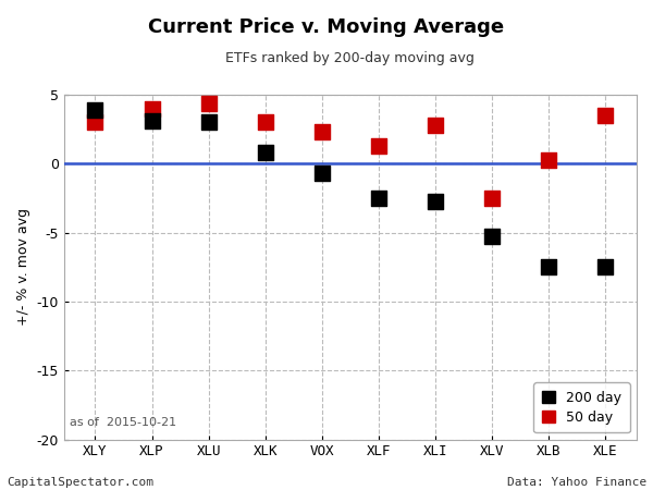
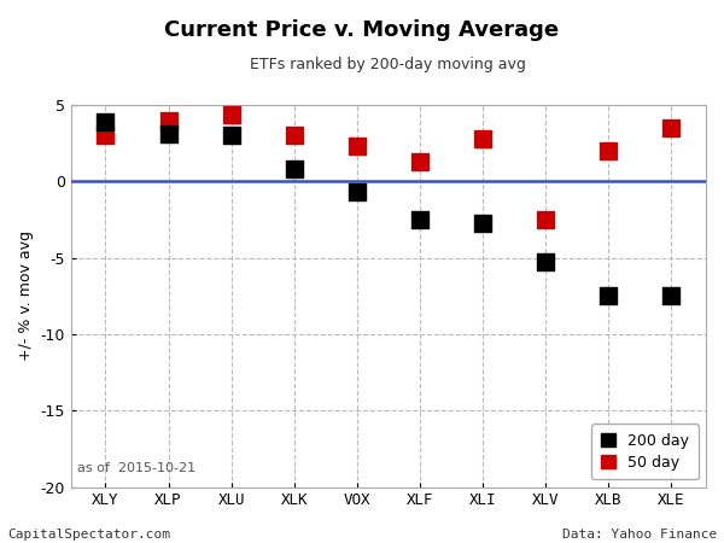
50 day/XLB: 0.3 -> 2.0
